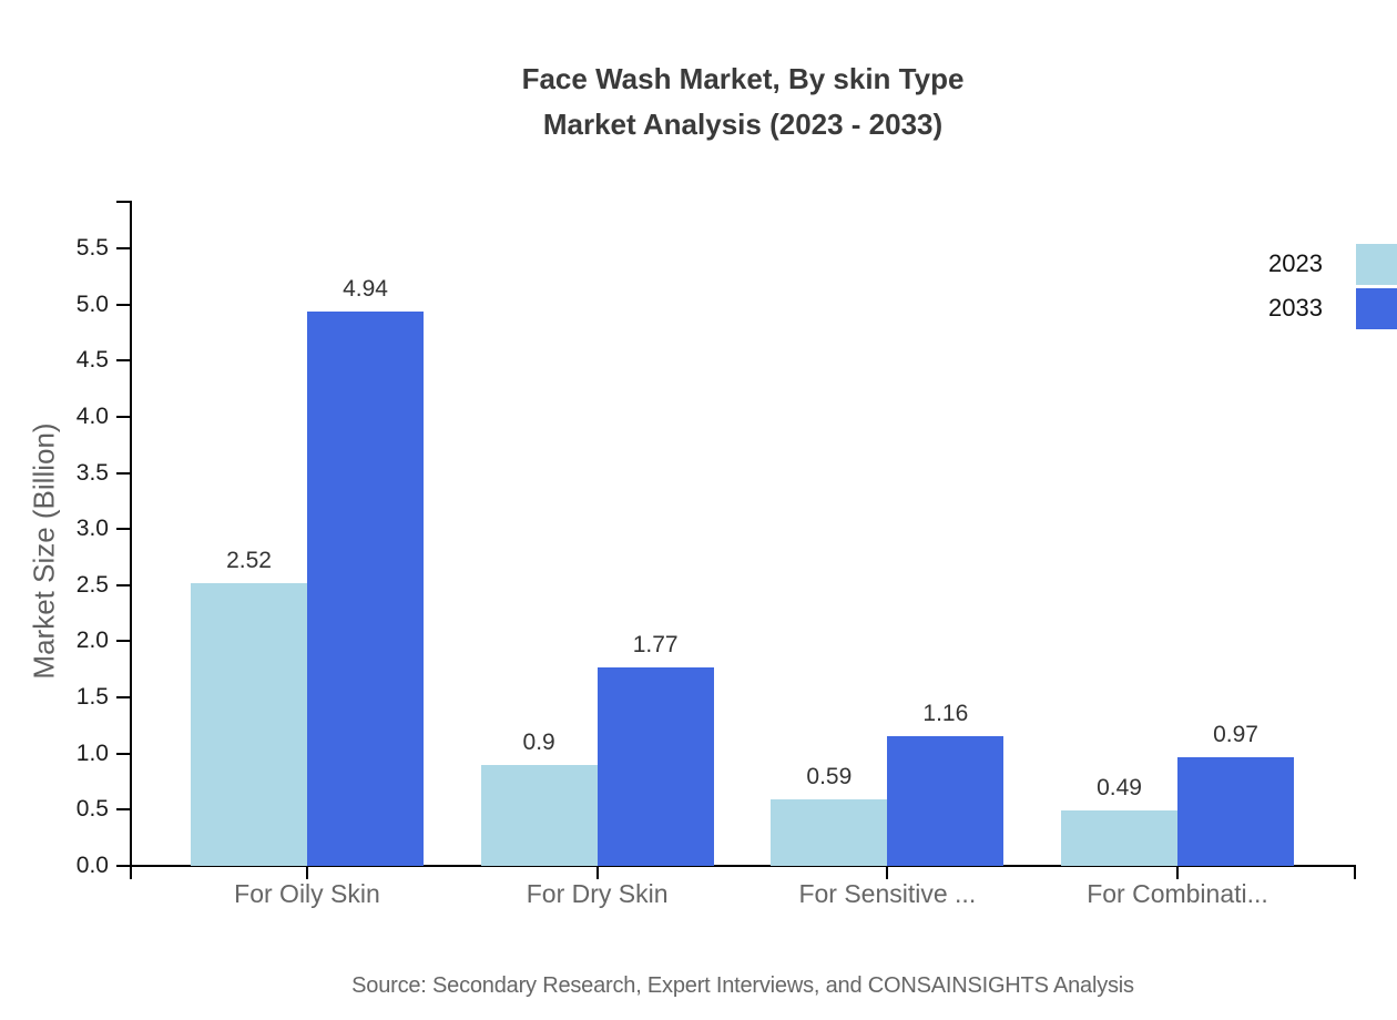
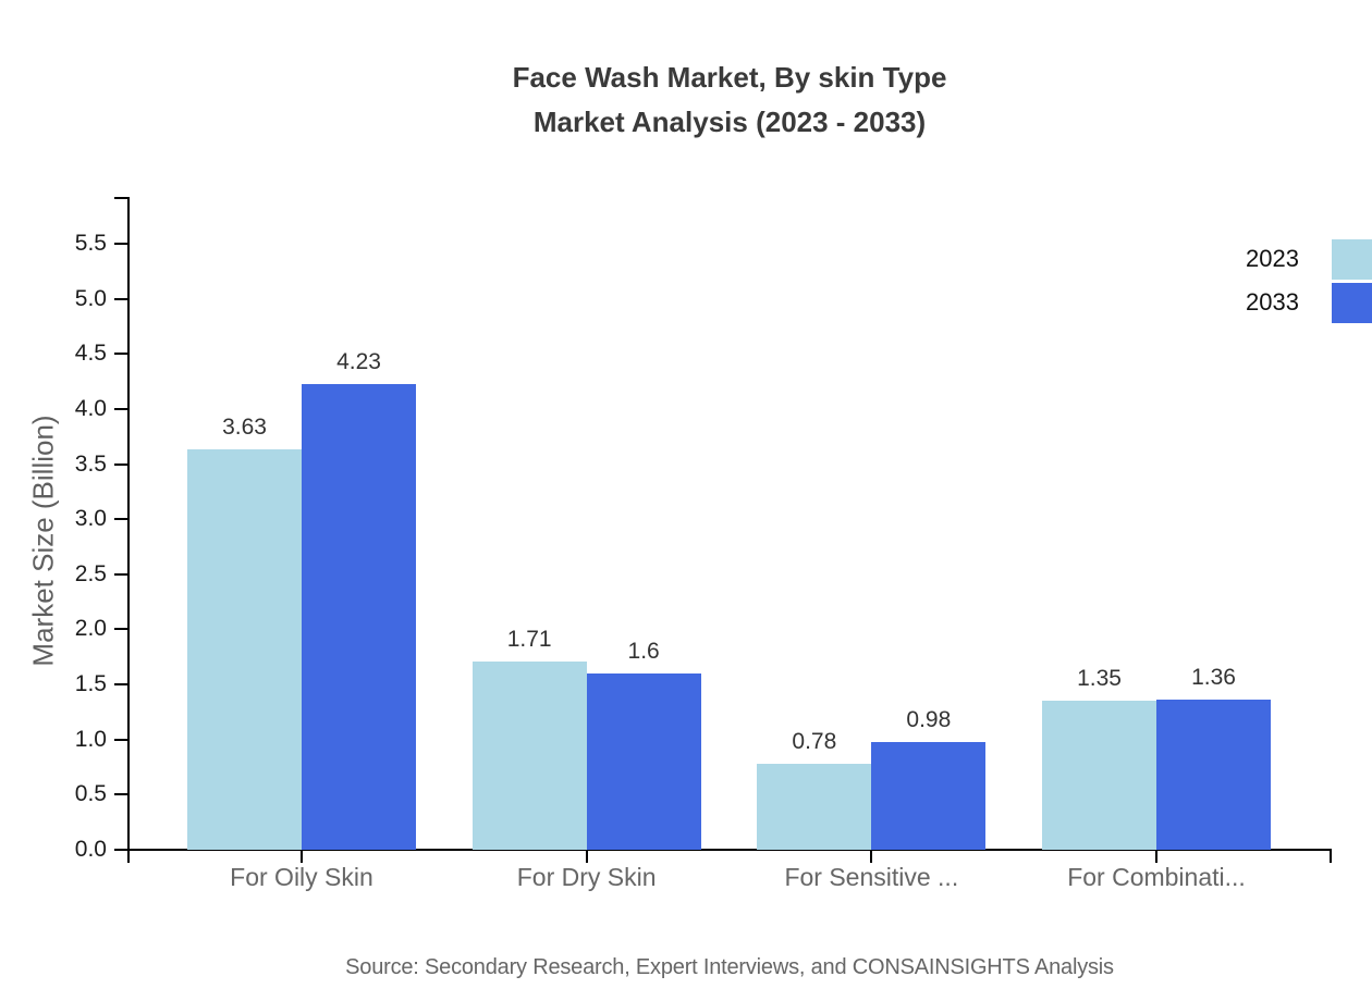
2023/For Oily Skin: 2.52 -> 3.63
2033/For Oily Skin: 4.94 -> 4.23
2023/For Dry Skin: 0.9 -> 1.71
2033/For Dry Skin: 1.77 -> 1.6
2023/For Sensitive ...: 0.59 -> 0.78
2033/For Sensitive ...: 1.16 -> 0.98
2023/For Combinati...: 0.49 -> 1.35
2033/For Combinati...: 0.97 -> 1.36
